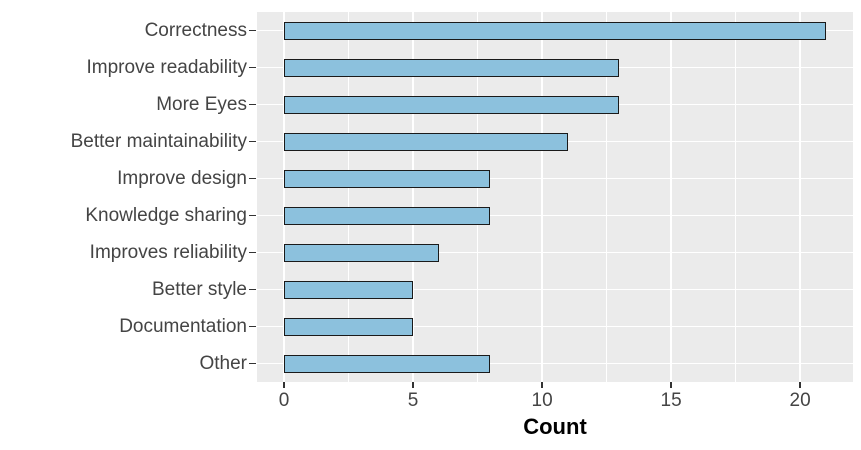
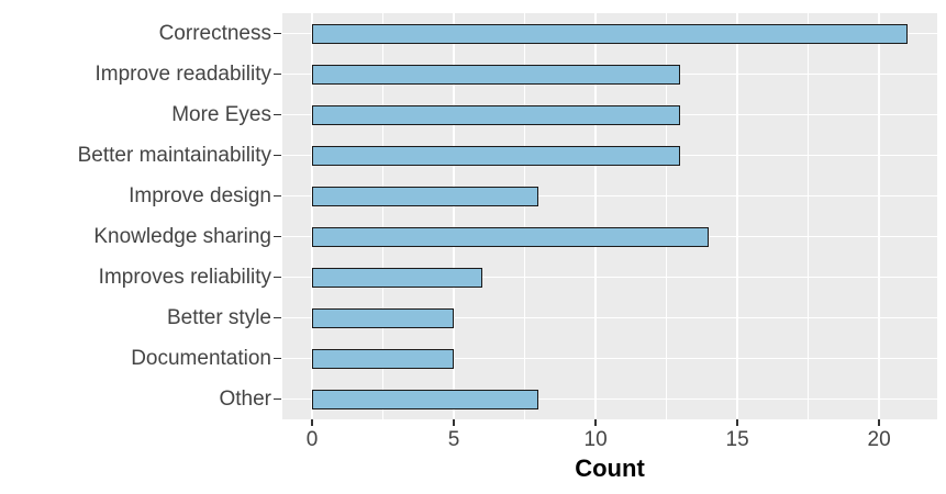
Better maintainability: 11 -> 13
Knowledge sharing: 8 -> 14
